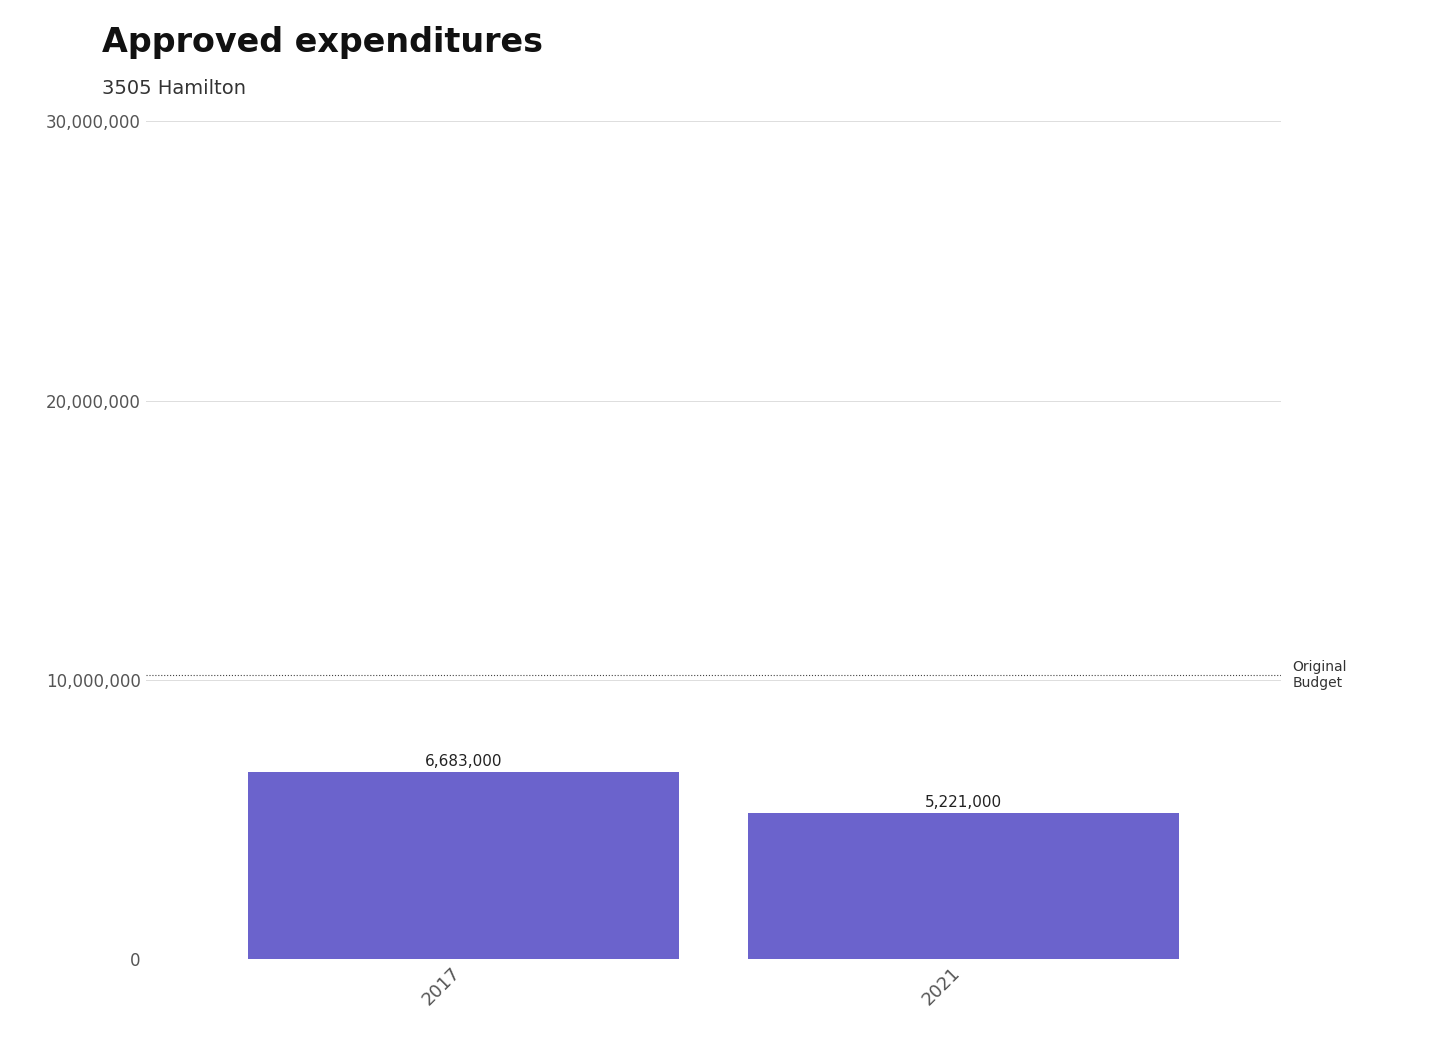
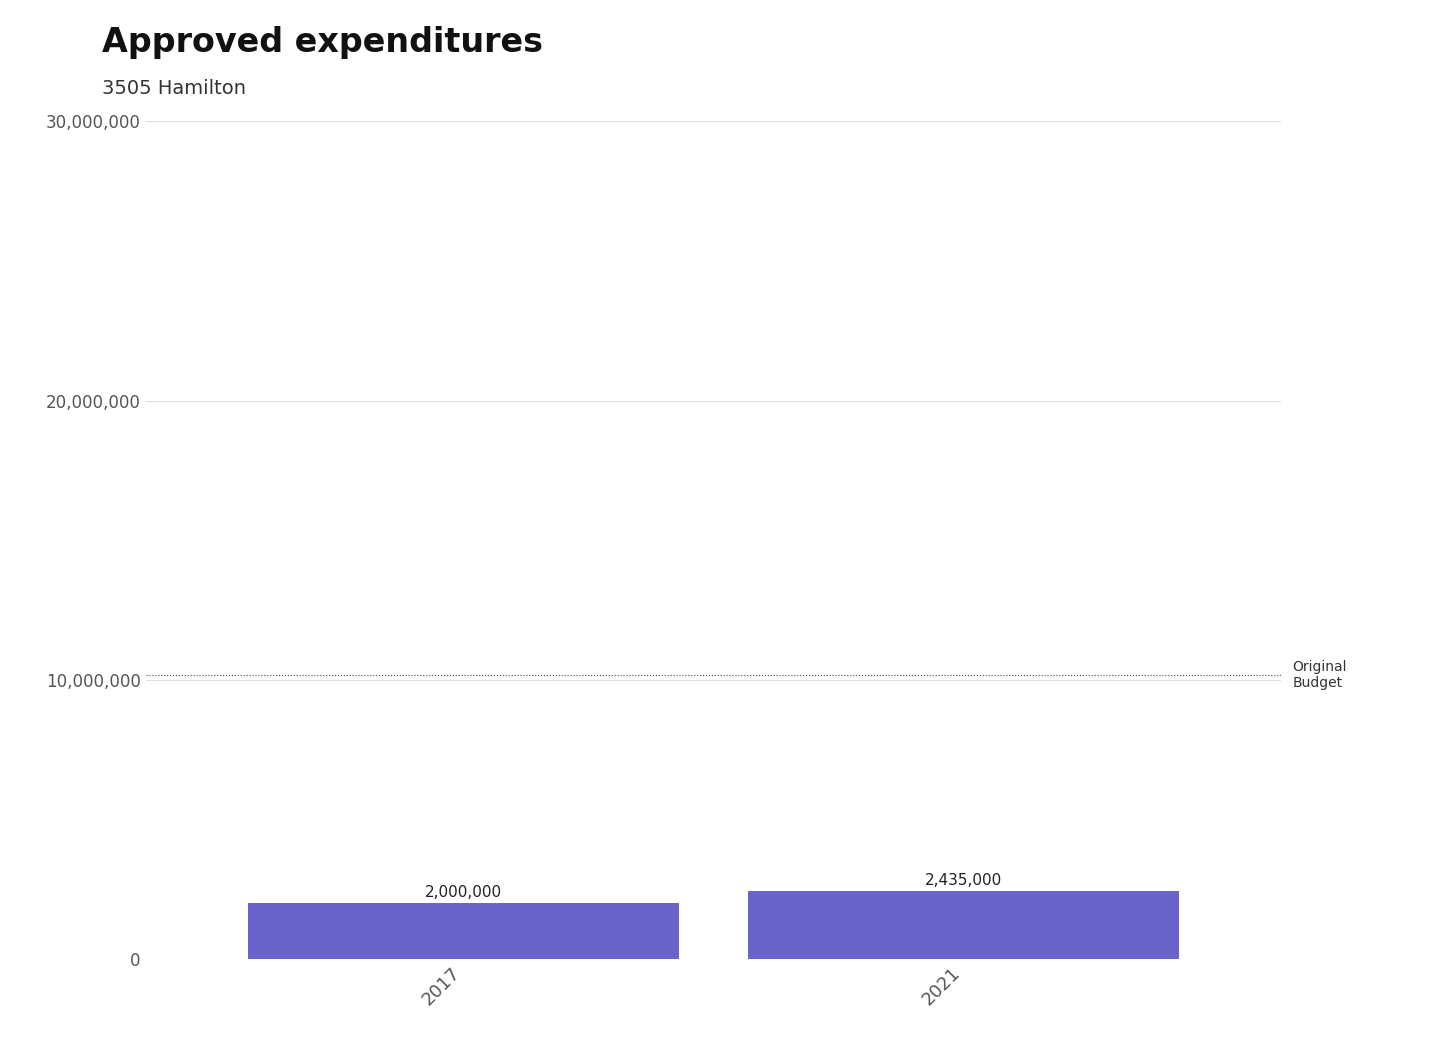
2017: 6,683,000 -> 2,000,000
2021: 5,221,000 -> 2,435,000
